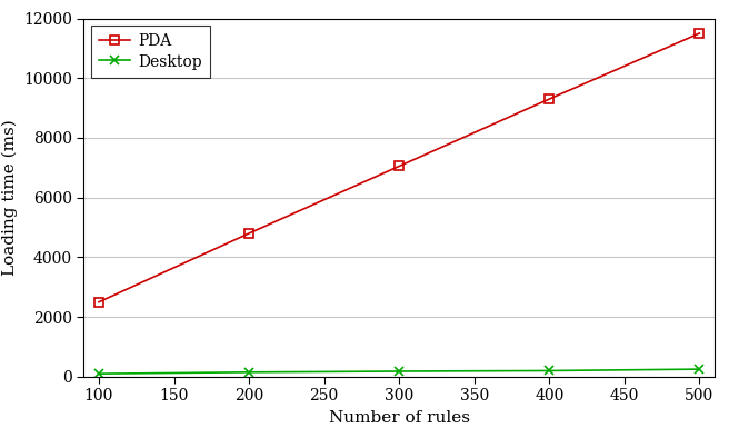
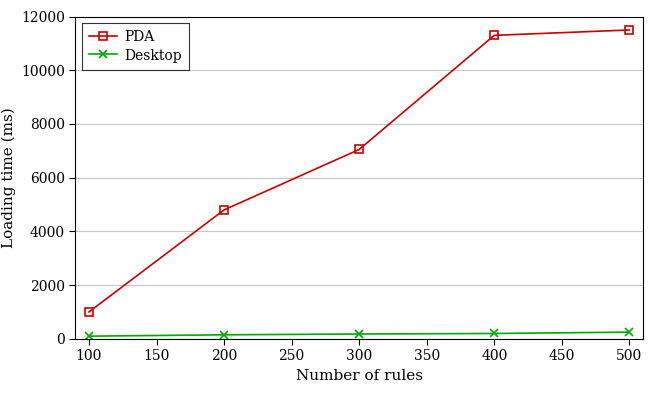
PDA/100: 2500 -> 1000
PDA/400: 9300 -> 11300
